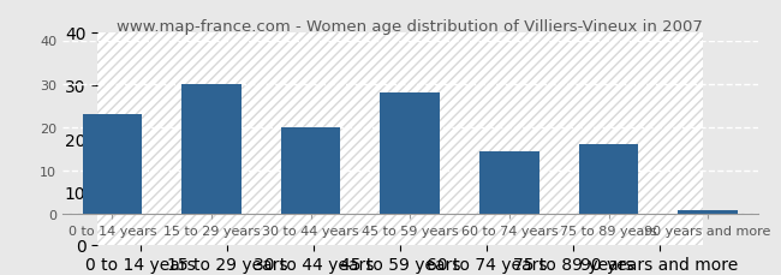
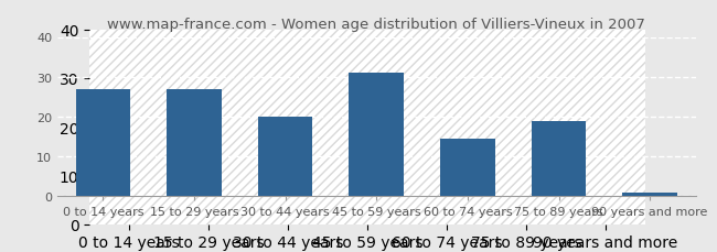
0 to 14 years: 23.0 -> 27.0
15 to 29 years: 30.0 -> 27.0
45 to 59 years: 28.0 -> 31.0
75 to 89 years: 16.0 -> 19.0
